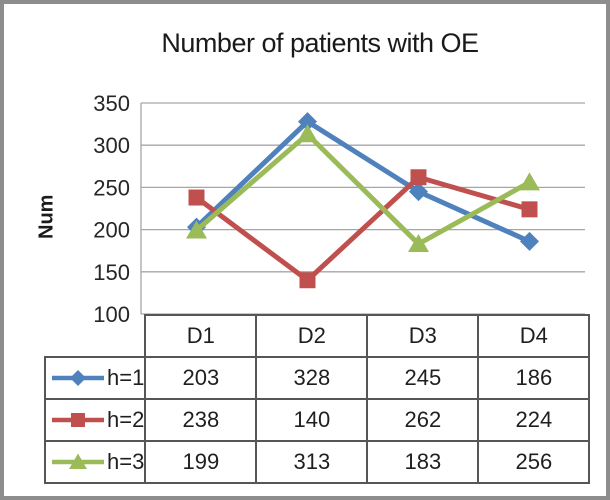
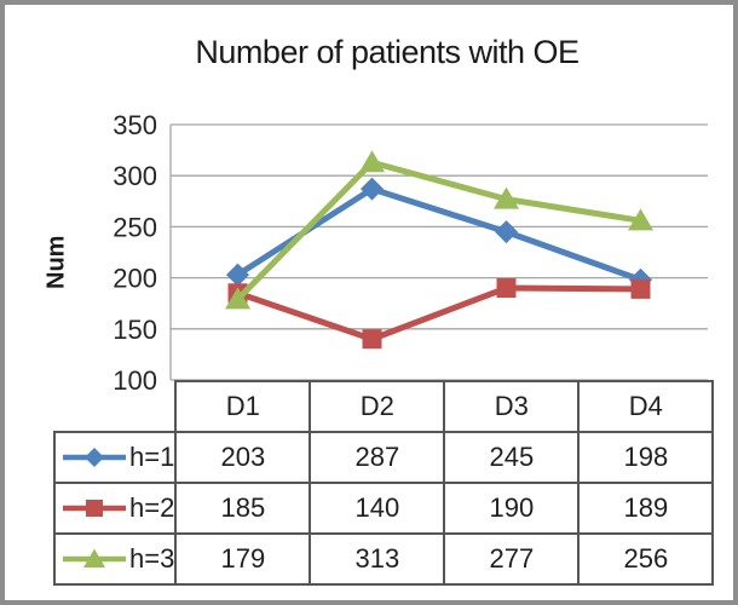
h=2/D1: 238 -> 185
h=3/D1: 199 -> 179
h=1/D2: 328 -> 287
h=2/D3: 262 -> 190
h=3/D3: 183 -> 277
h=1/D4: 186 -> 198
h=2/D4: 224 -> 189
